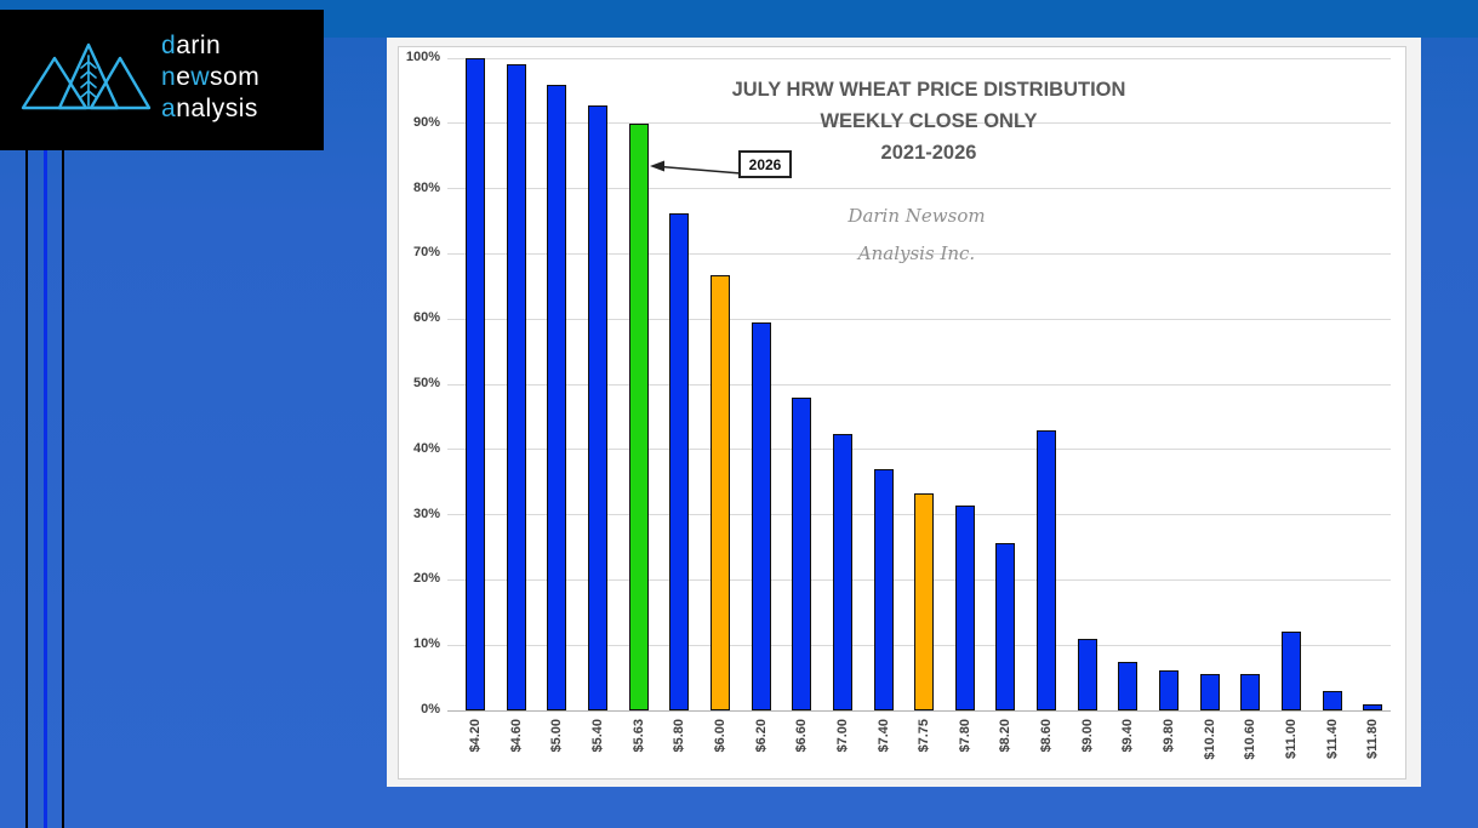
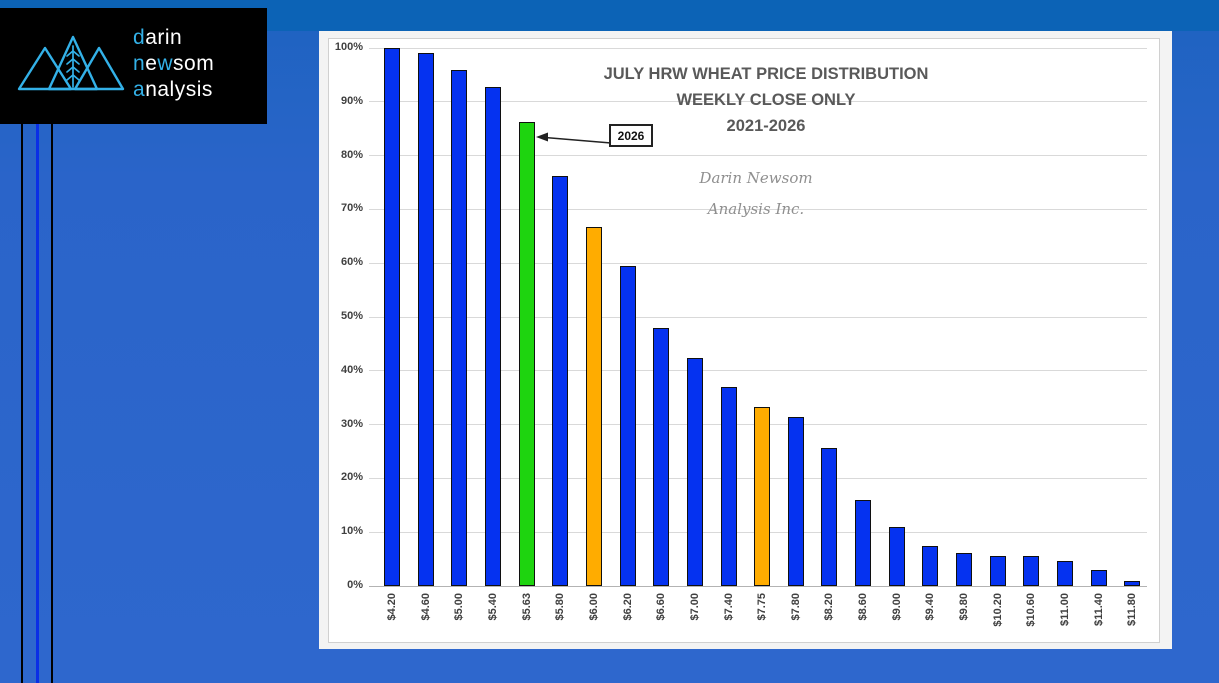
$5.63: 90% -> 86%
$8.60: 43% -> 16%
$11.00: 12% -> 5%
